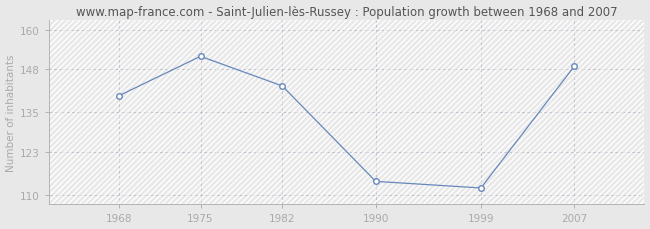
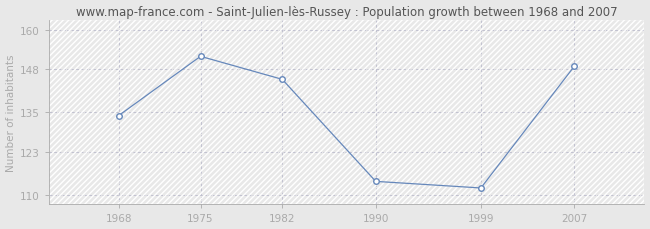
1968: 140 -> 134
1982: 143 -> 145
